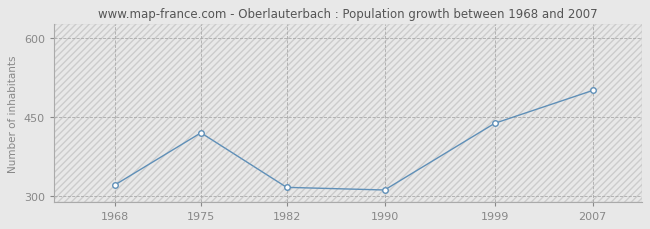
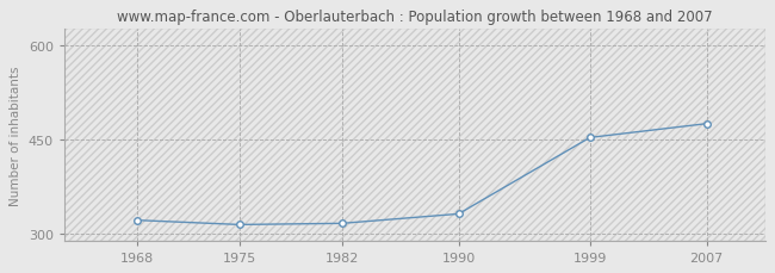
1975: 420 -> 315
1990: 312 -> 332
1999: 438 -> 453
2007: 500 -> 475
